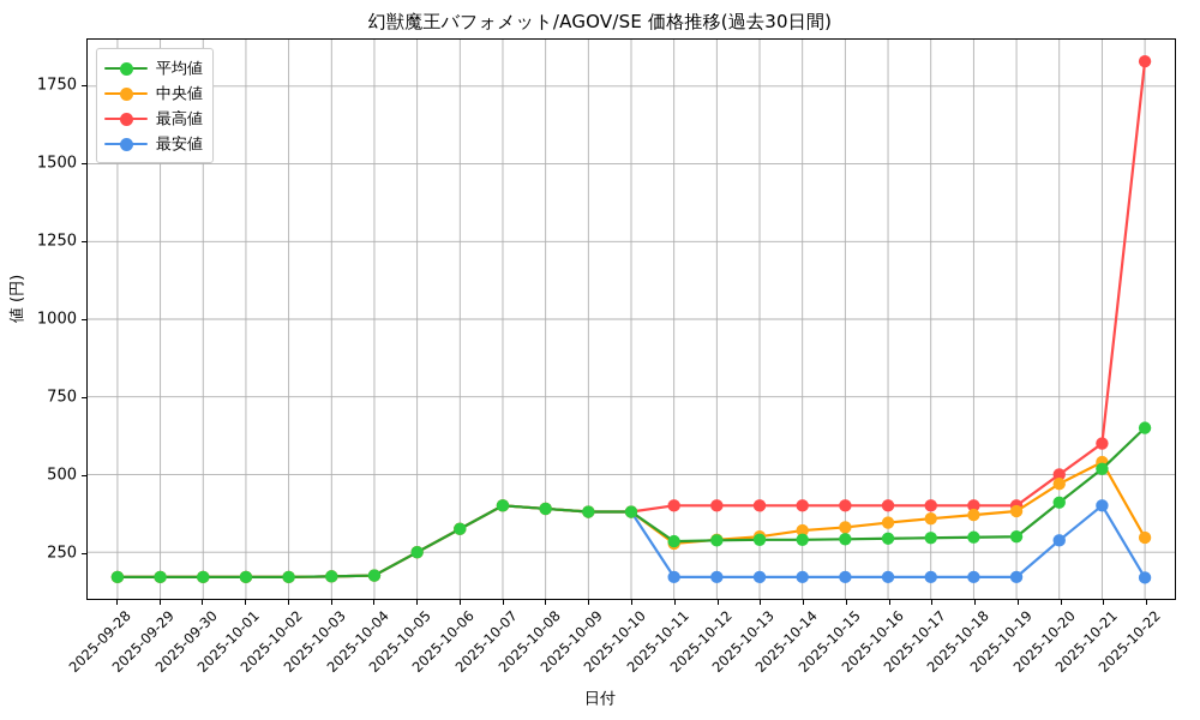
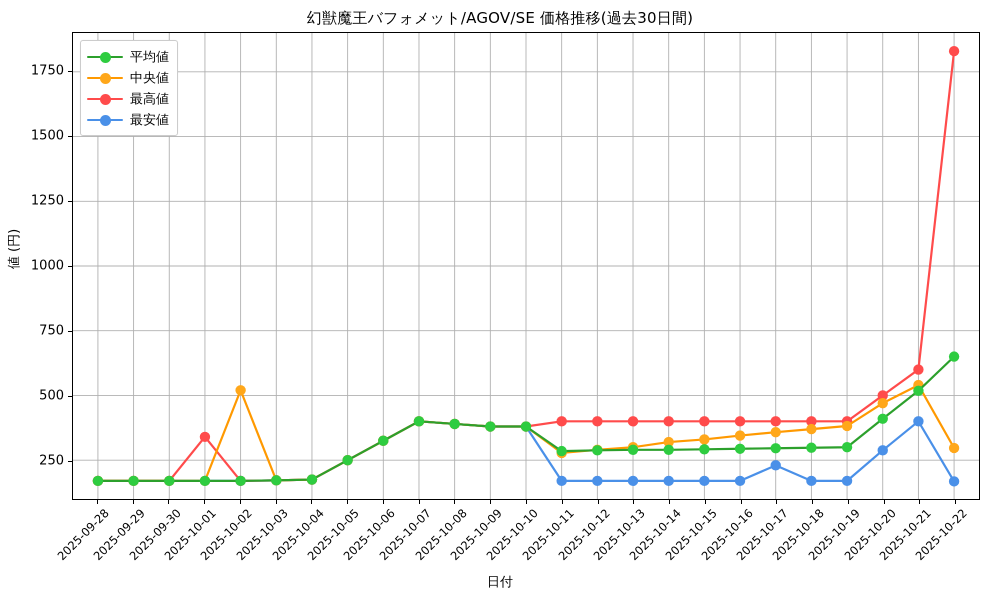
最高値/2025-10-01: 170 -> 340
中央値/2025-10-02: 170 -> 520
最安値/2025-10-17: 170 -> 230
